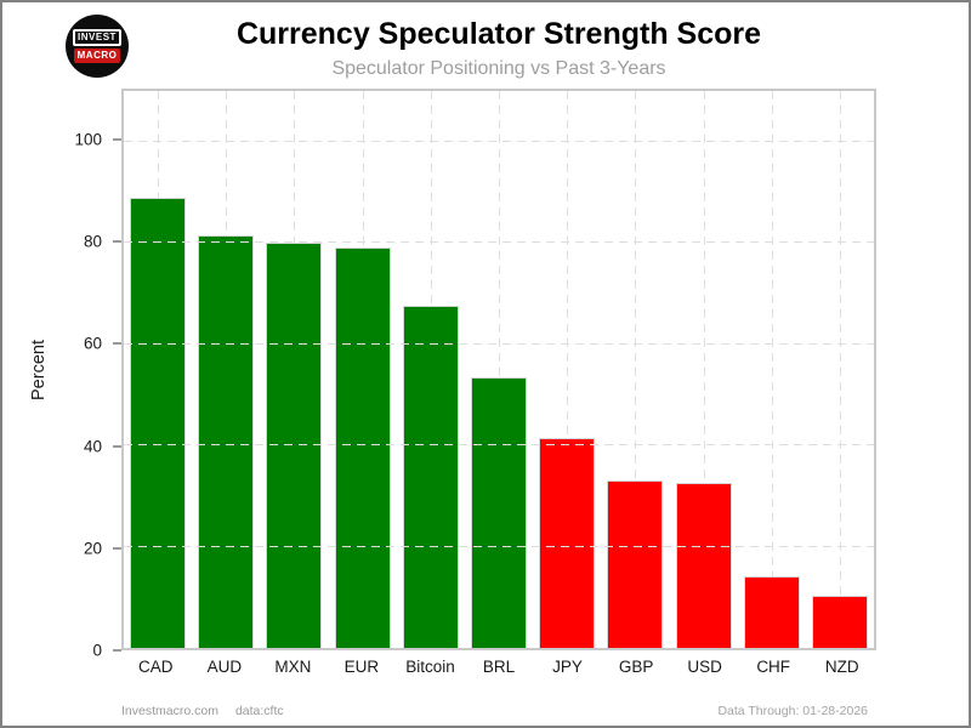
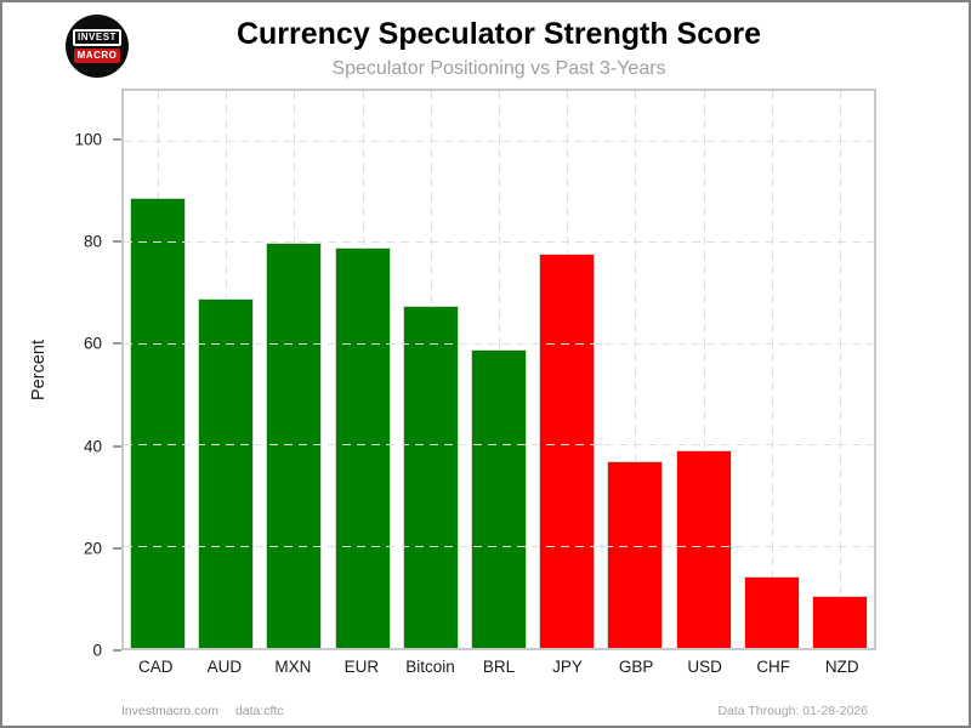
AUD: 82 -> 69
BRL: 54 -> 59
JPY: 42 -> 78
GBP: 33 -> 37
USD: 32 -> 39
